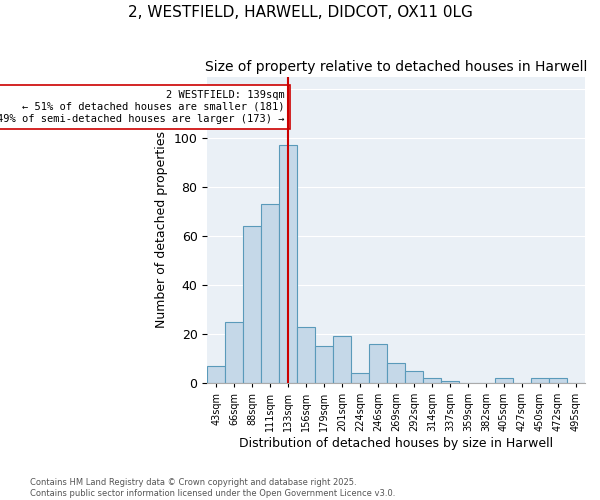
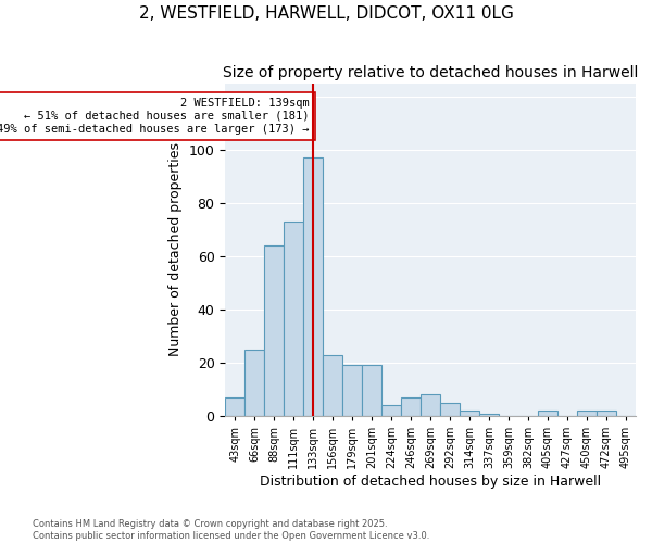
179sqm: 15 -> 19
246sqm: 16 -> 7
